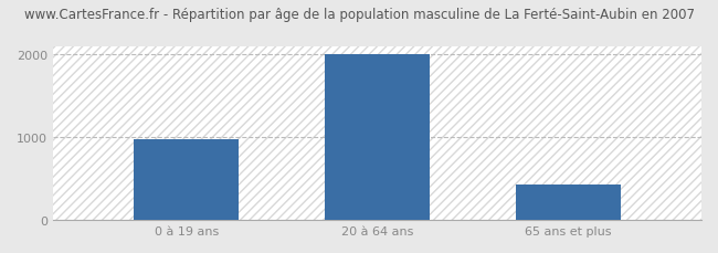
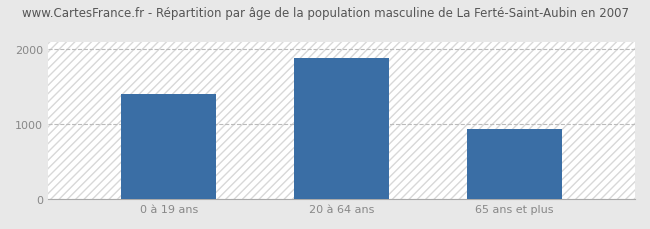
0 à 19 ans: 970 -> 1400
20 à 64 ans: 2000 -> 1880
65 ans et plus: 430 -> 940
